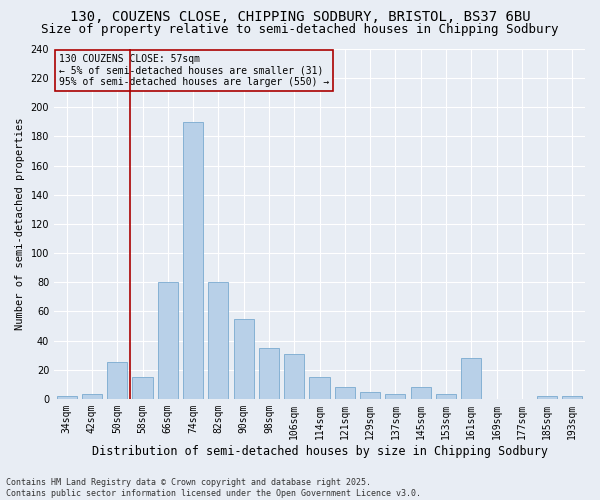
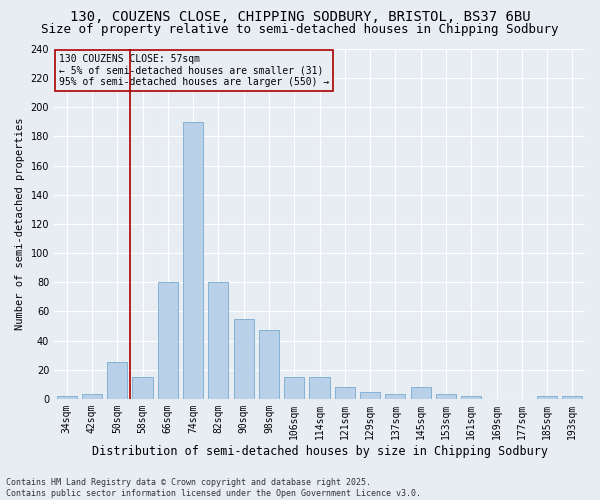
98sqm: 35 -> 47
106sqm: 31 -> 15
161sqm: 28 -> 2
